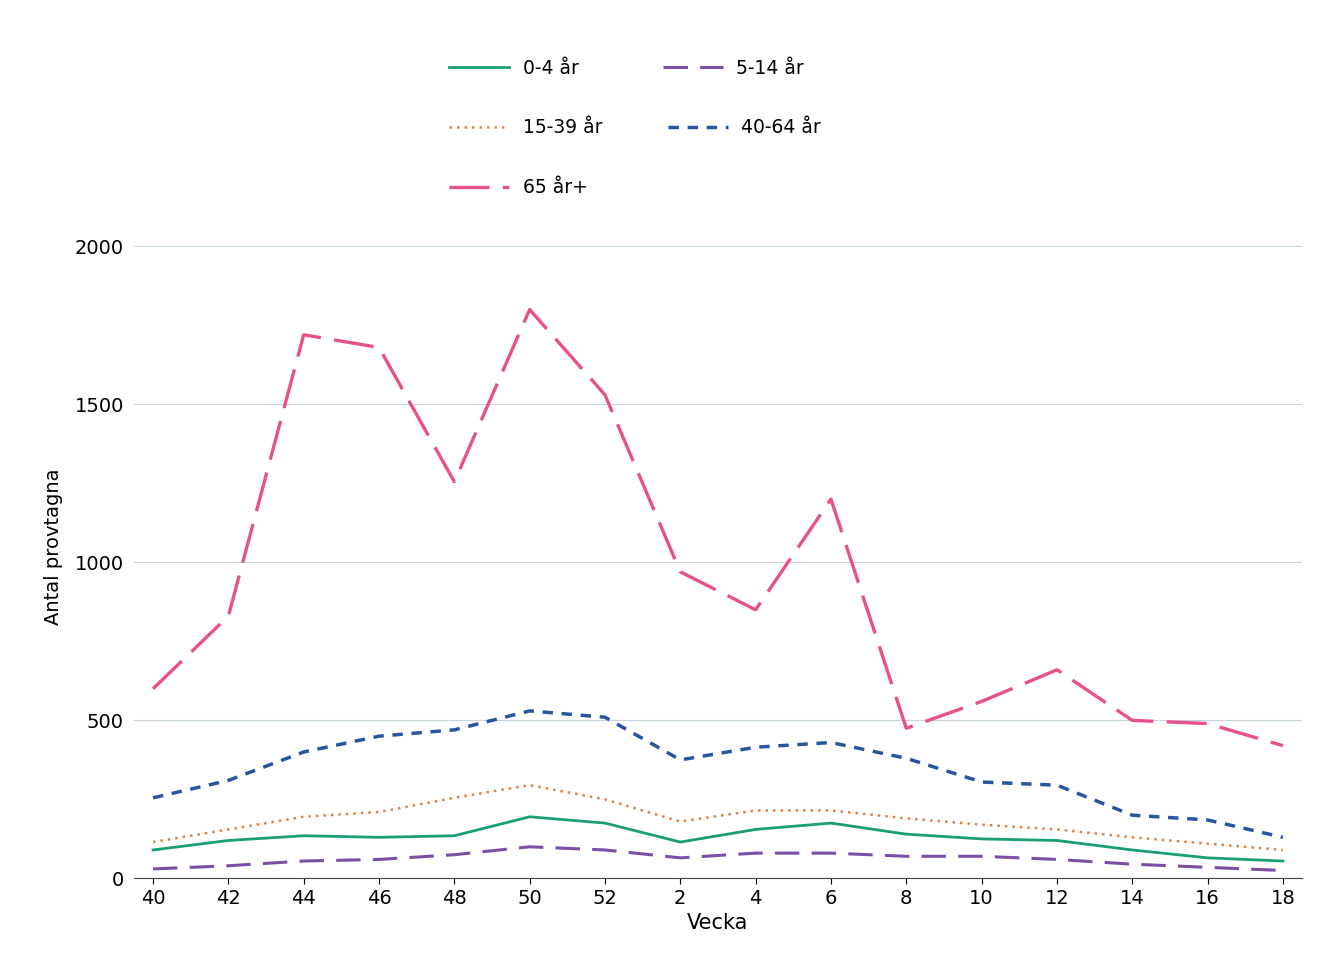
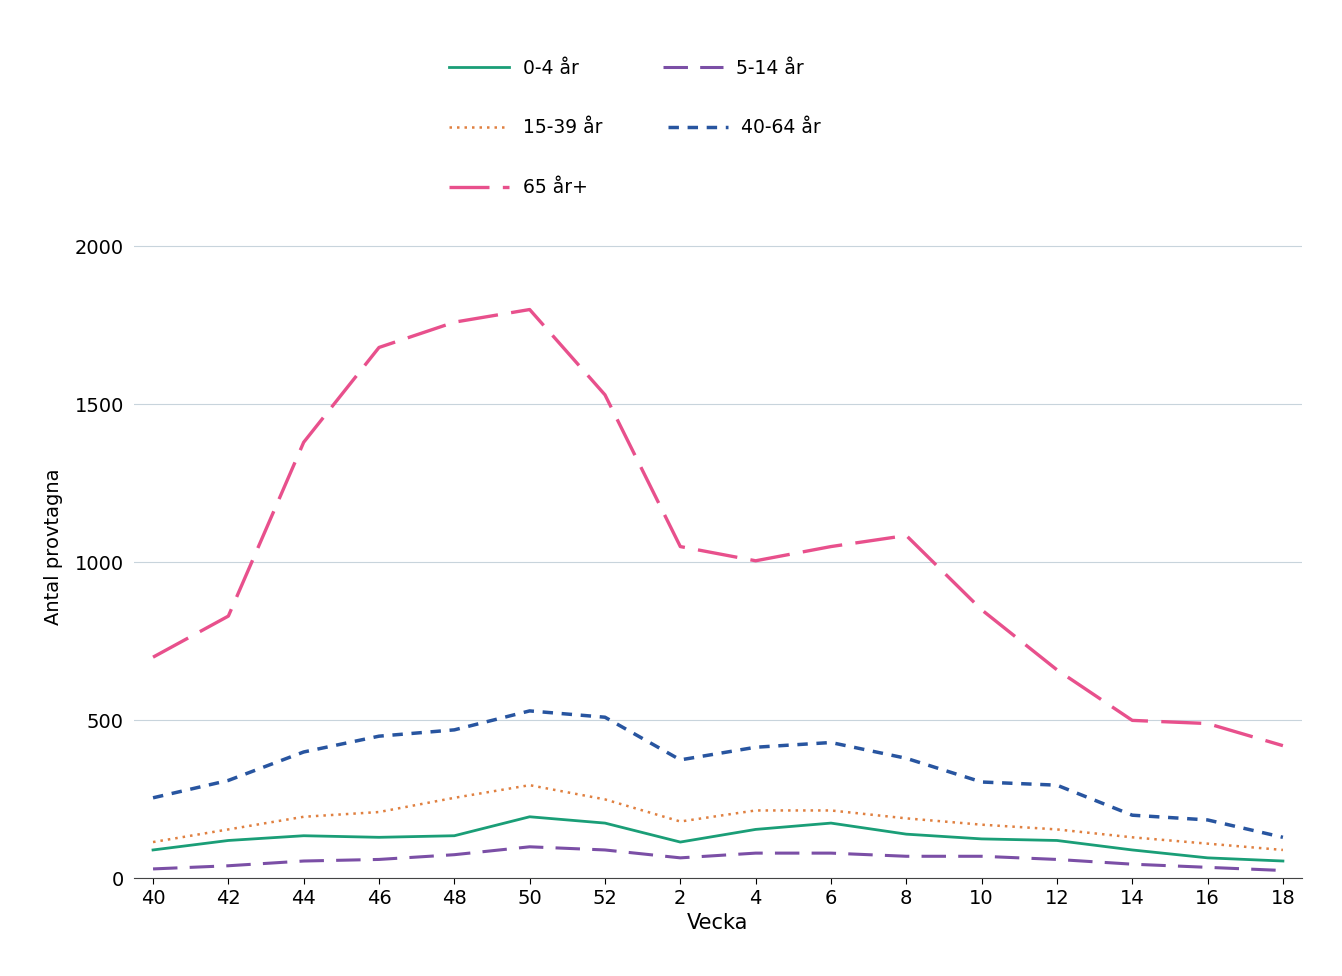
65 år+/40: 600 -> 700
65 år+/44: 1720 -> 1380
65 år+/48: 1255 -> 1760
65 år+/2: 970 -> 1050
65 år+/4: 850 -> 1005
65 år+/6: 1200 -> 1050
65 år+/8: 475 -> 1085
65 år+/10: 560 -> 850
